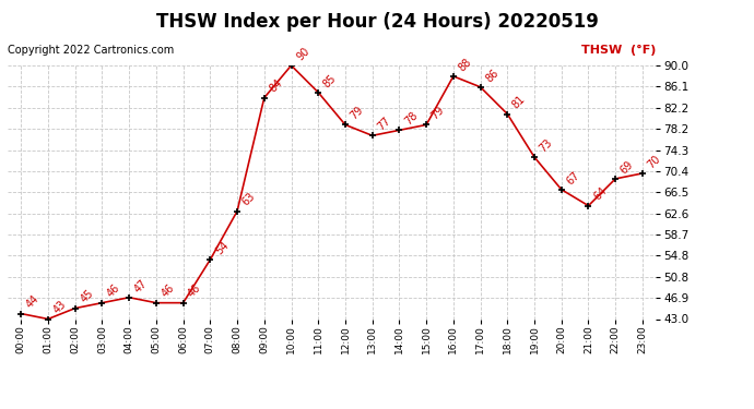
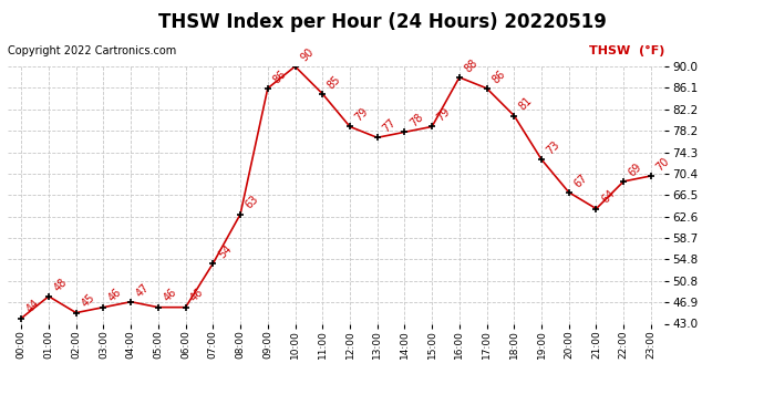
01:00: 43 -> 48
09:00: 84 -> 86
